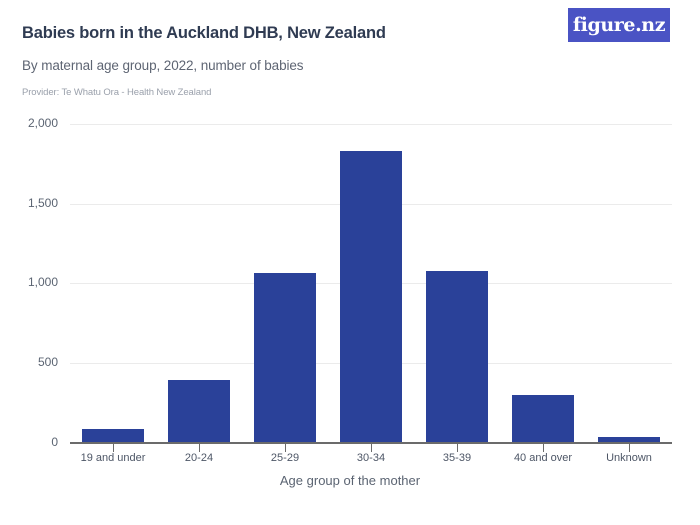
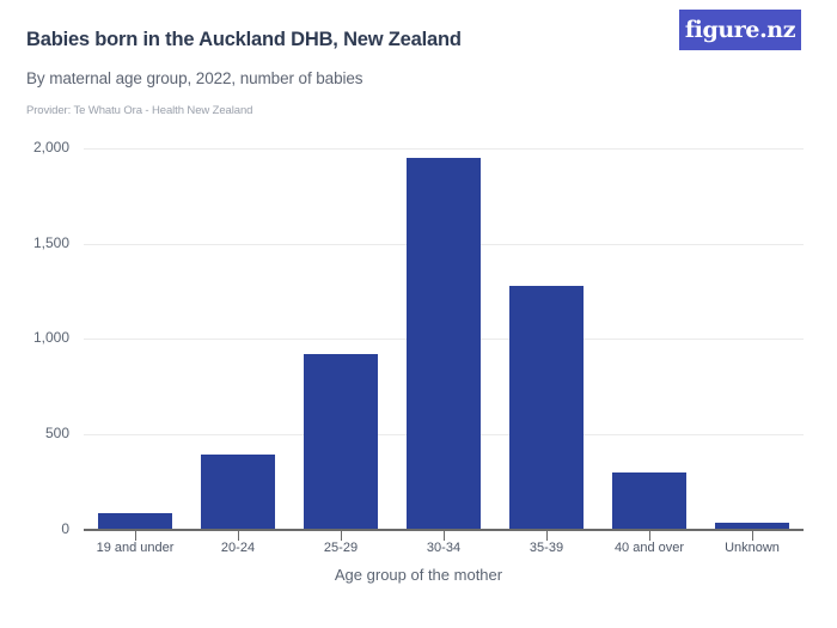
25-29: 1070 -> 920
30-34: 1830 -> 1950
35-39: 1080 -> 1280
